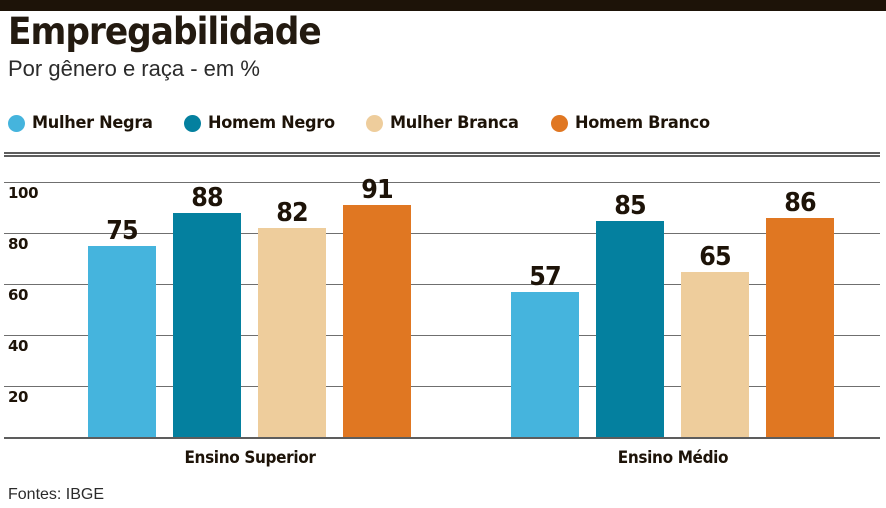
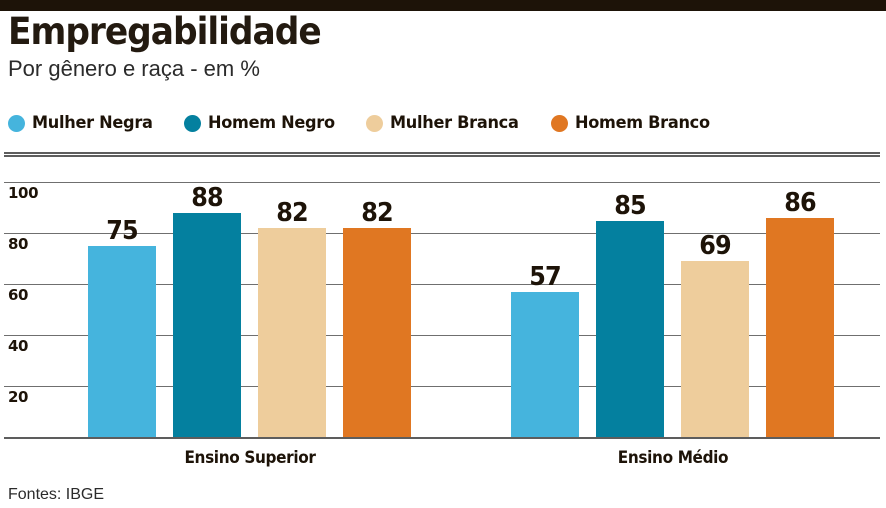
Homem Branco/Ensino Superior: 91 -> 82
Mulher Branca/Ensino Médio: 65 -> 69
